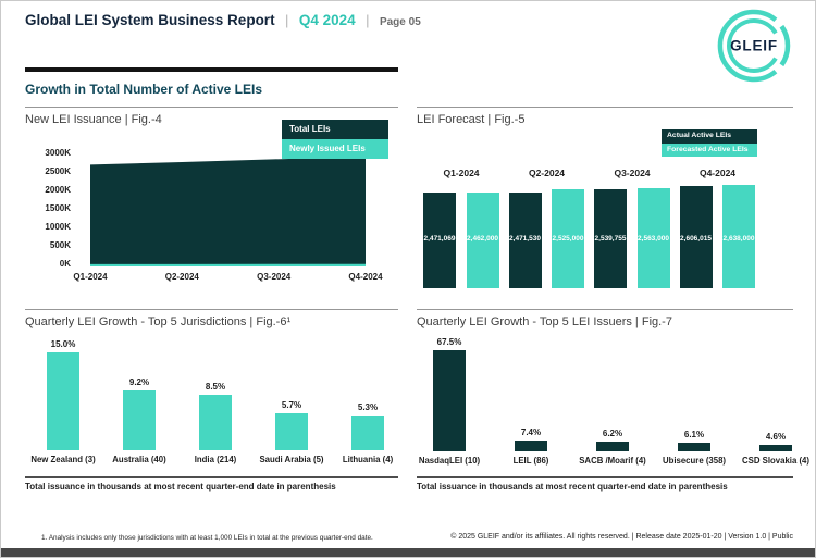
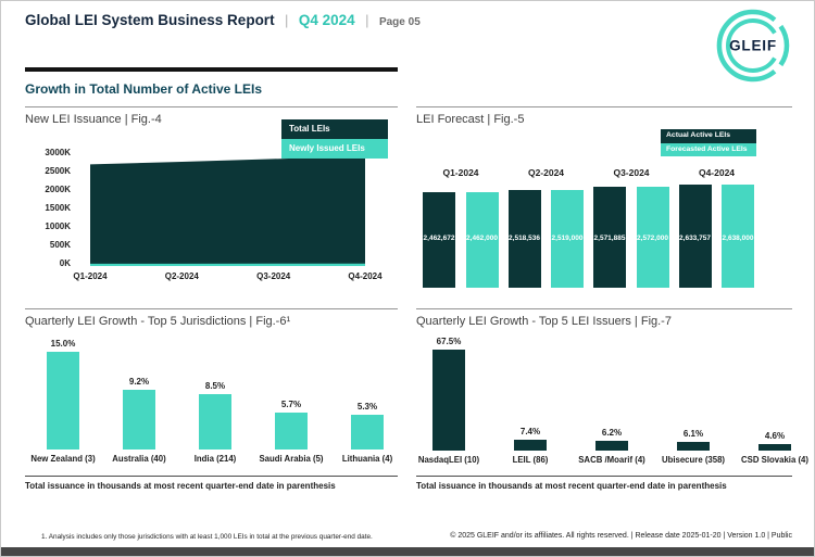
LEI Forecast | Fig.-5/Actual Active LEIs/Q1-2024: 2,471,069 -> 2,462,672
LEI Forecast | Fig.-5/Actual Active LEIs/Q2-2024: 2,471,530 -> 2,518,536
LEI Forecast | Fig.-5/Forecasted Active LEIs/Q2-2024: 2,525,000 -> 2,519,000
LEI Forecast | Fig.-5/Actual Active LEIs/Q3-2024: 2,539,755 -> 2,571,885
LEI Forecast | Fig.-5/Forecasted Active LEIs/Q3-2024: 2,563,000 -> 2,572,000
LEI Forecast | Fig.-5/Actual Active LEIs/Q4-2024: 2,606,015 -> 2,633,757
